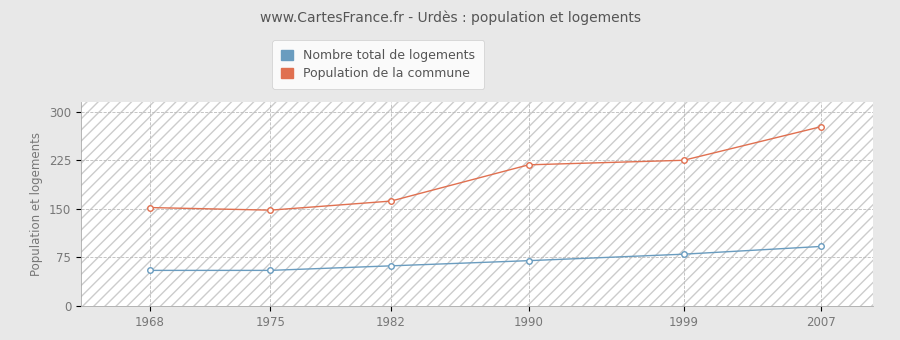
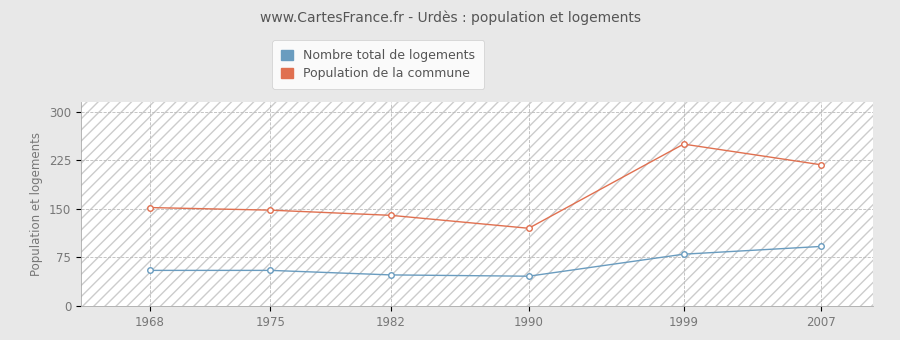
Nombre total de logements/1982: 62 -> 48
Population de la commune/1982: 162 -> 140
Nombre total de logements/1990: 70 -> 46
Population de la commune/1990: 218 -> 120
Population de la commune/1999: 225 -> 250
Population de la commune/2007: 277 -> 218
